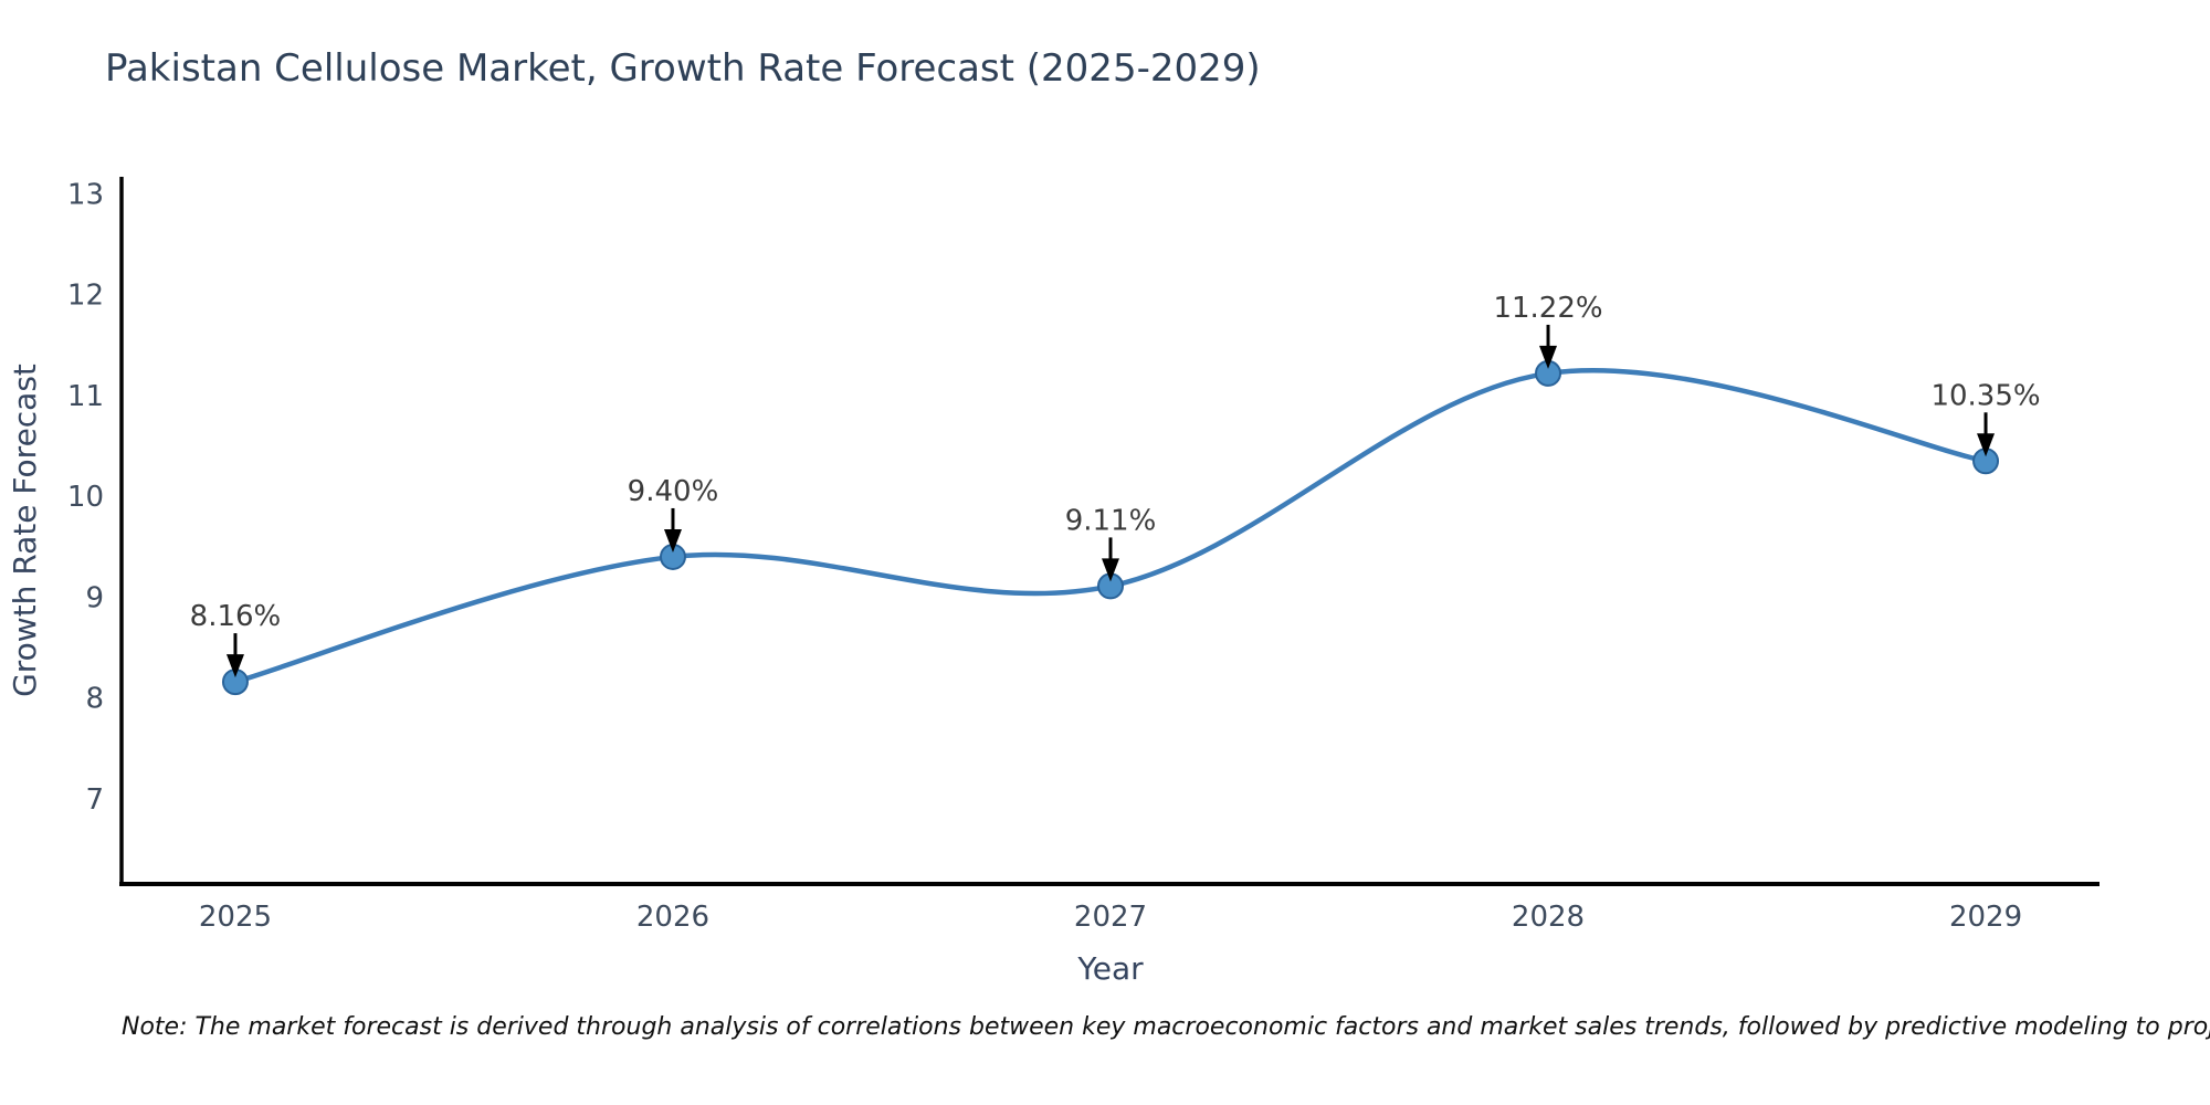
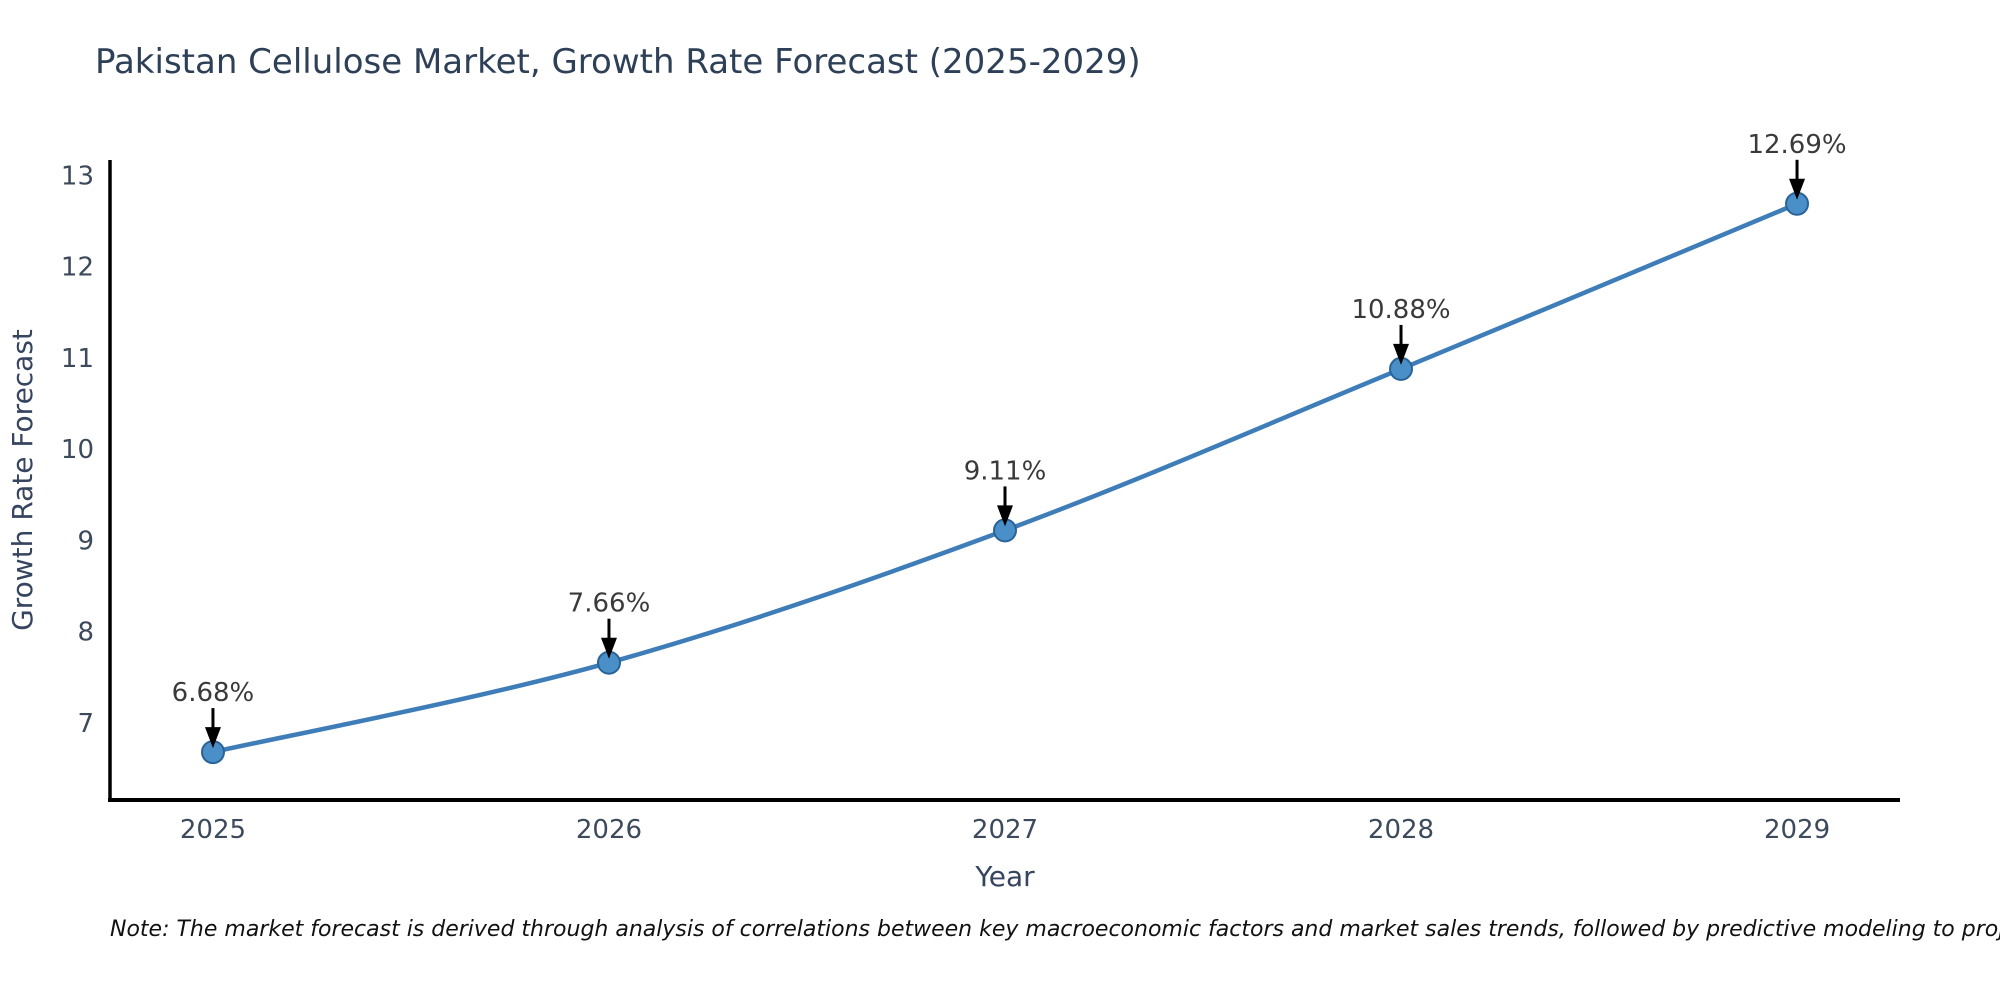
2025: 8.16% -> 6.68%
2026: 9.40% -> 7.66%
2028: 11.22% -> 10.88%
2029: 10.35% -> 12.69%
